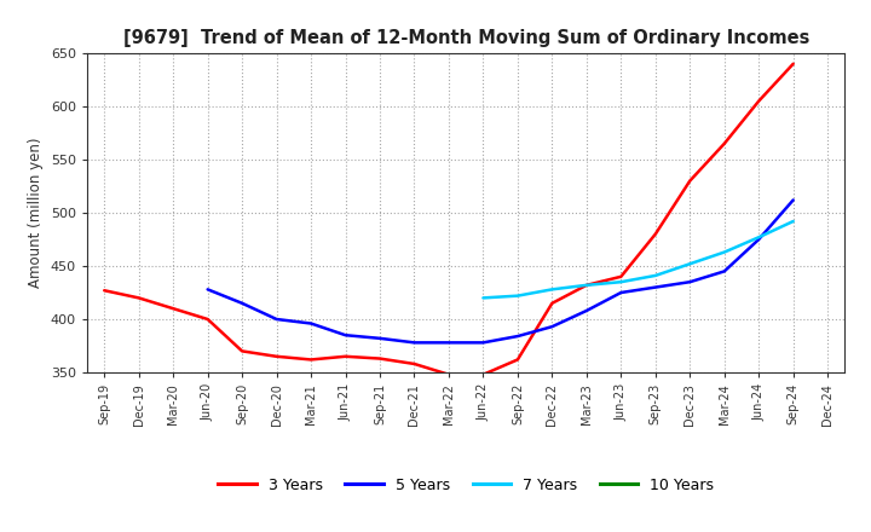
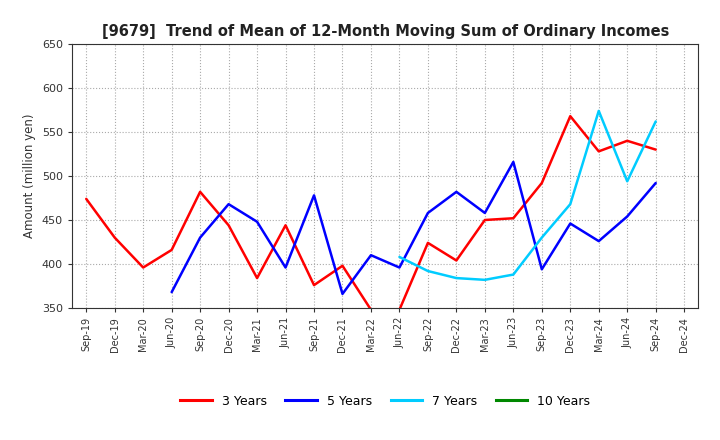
3 Years/Sep-19: 427 -> 474
3 Years/Dec-19: 420 -> 430
3 Years/Mar-20: 410 -> 396
3 Years/Jun-20: 400 -> 416
5 Years/Jun-20: 428 -> 368
3 Years/Sep-20: 370 -> 482
5 Years/Sep-20: 415 -> 430
3 Years/Dec-20: 365 -> 444
5 Years/Dec-20: 400 -> 468
3 Years/Mar-21: 362 -> 384
5 Years/Mar-21: 396 -> 448
3 Years/Jun-21: 365 -> 444
5 Years/Jun-21: 385 -> 396
3 Years/Sep-21: 363 -> 376
5 Years/Sep-21: 382 -> 478
3 Years/Dec-21: 358 -> 398
5 Years/Dec-21: 378 -> 366
5 Years/Mar-22: 378 -> 410
5 Years/Jun-22: 378 -> 396
7 Years/Jun-22: 420 -> 408
3 Years/Sep-22: 362 -> 424
5 Years/Sep-22: 384 -> 458
7 Years/Sep-22: 422 -> 392
3 Years/Dec-22: 415 -> 404
5 Years/Dec-22: 393 -> 482
7 Years/Dec-22: 428 -> 384
3 Years/Mar-23: 432 -> 450
5 Years/Mar-23: 408 -> 458
7 Years/Mar-23: 432 -> 382
3 Years/Jun-23: 440 -> 452
5 Years/Jun-23: 425 -> 516
7 Years/Jun-23: 435 -> 388
3 Years/Sep-23: 480 -> 492
5 Years/Sep-23: 430 -> 394
7 Years/Sep-23: 441 -> 430
3 Years/Dec-23: 530 -> 568
5 Years/Dec-23: 435 -> 446
7 Years/Dec-23: 452 -> 468
3 Years/Mar-24: 565 -> 528
5 Years/Mar-24: 445 -> 426
7 Years/Mar-24: 463 -> 574
3 Years/Jun-24: 605 -> 540
5 Years/Jun-24: 475 -> 454
7 Years/Jun-24: 477 -> 494
3 Years/Sep-24: 640 -> 530
5 Years/Sep-24: 512 -> 492
7 Years/Sep-24: 492 -> 562
